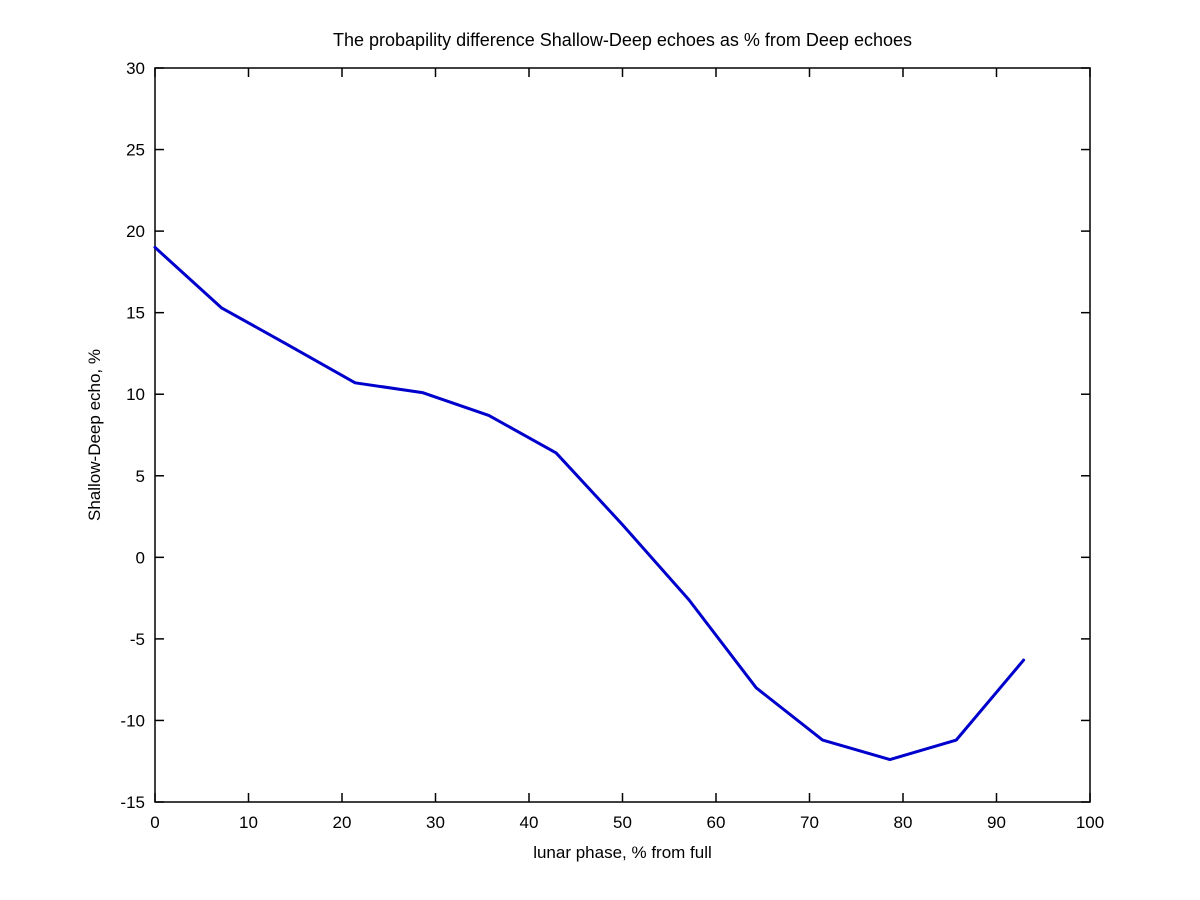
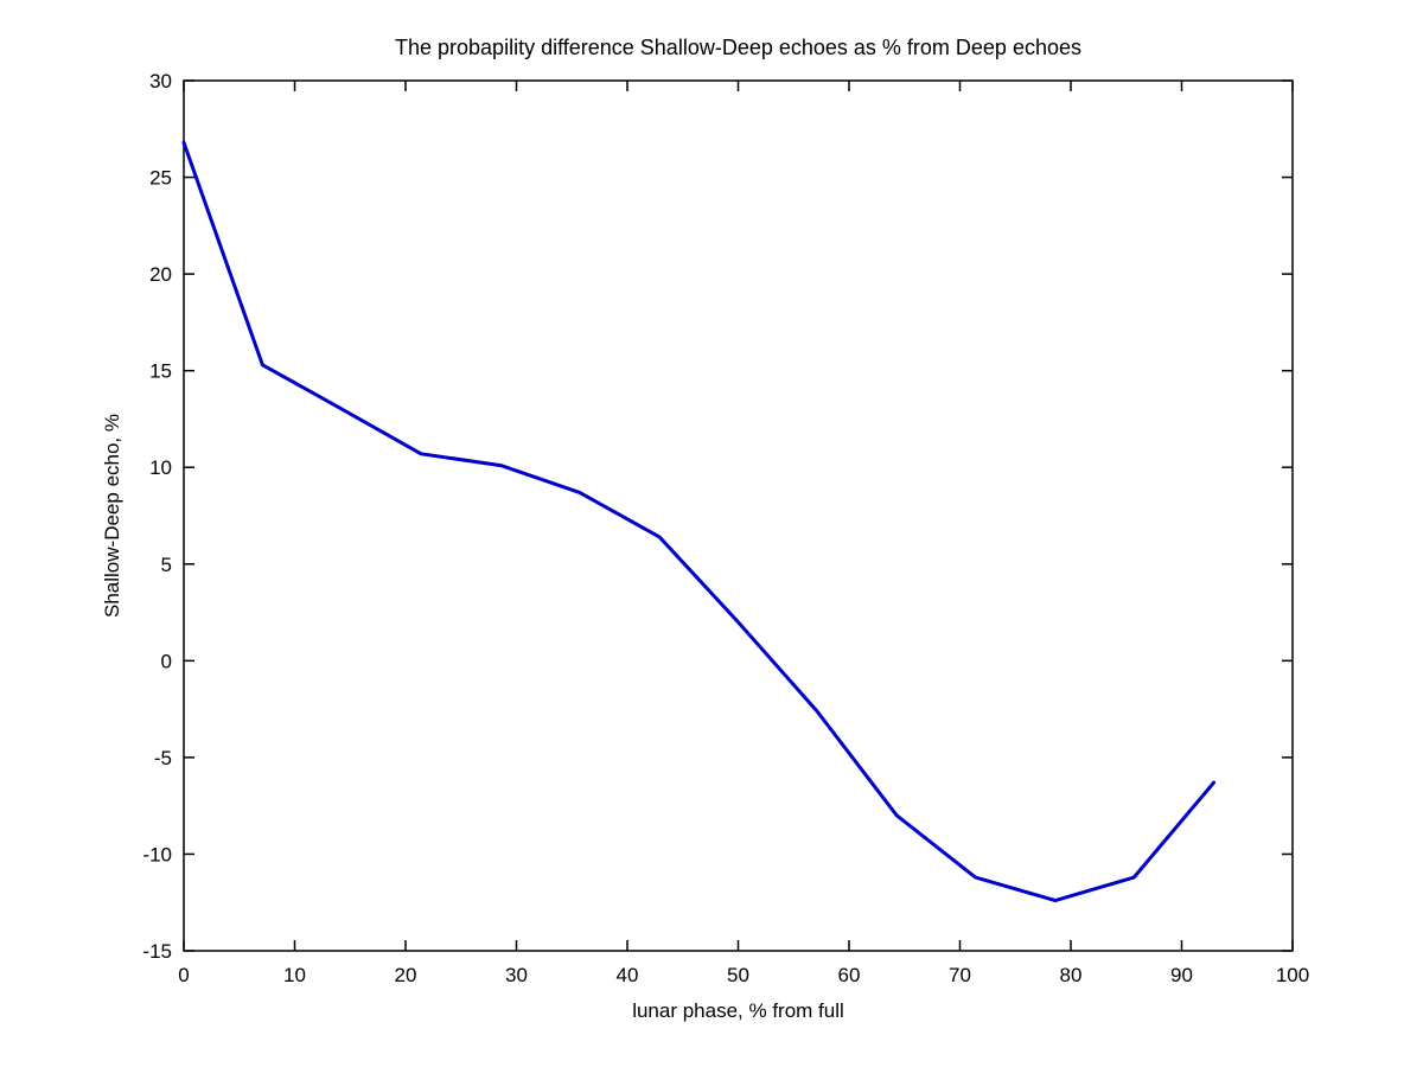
0: 19 -> 27
